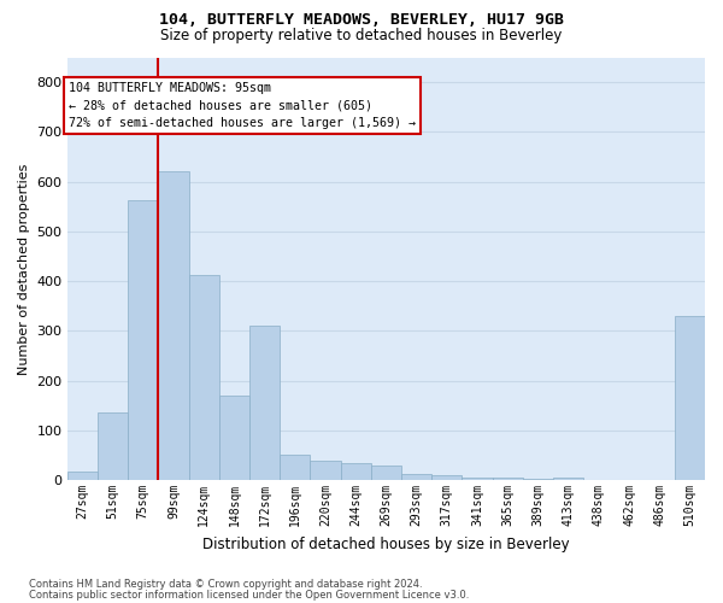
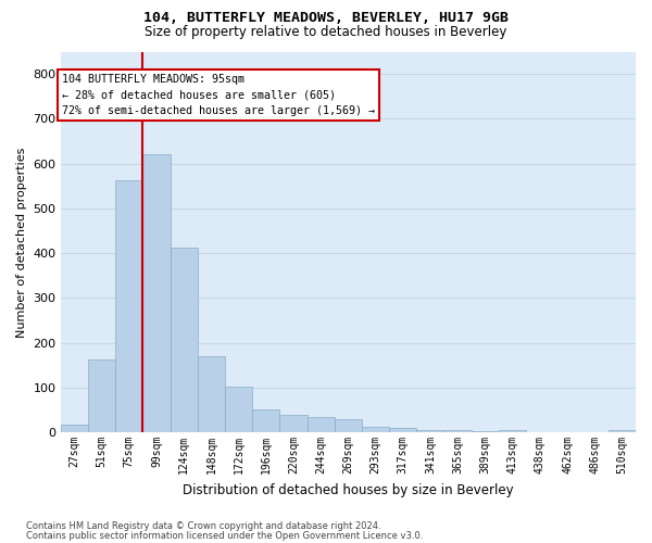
51sqm: 135 -> 163
172sqm: 310 -> 102
510sqm: 330 -> 5
